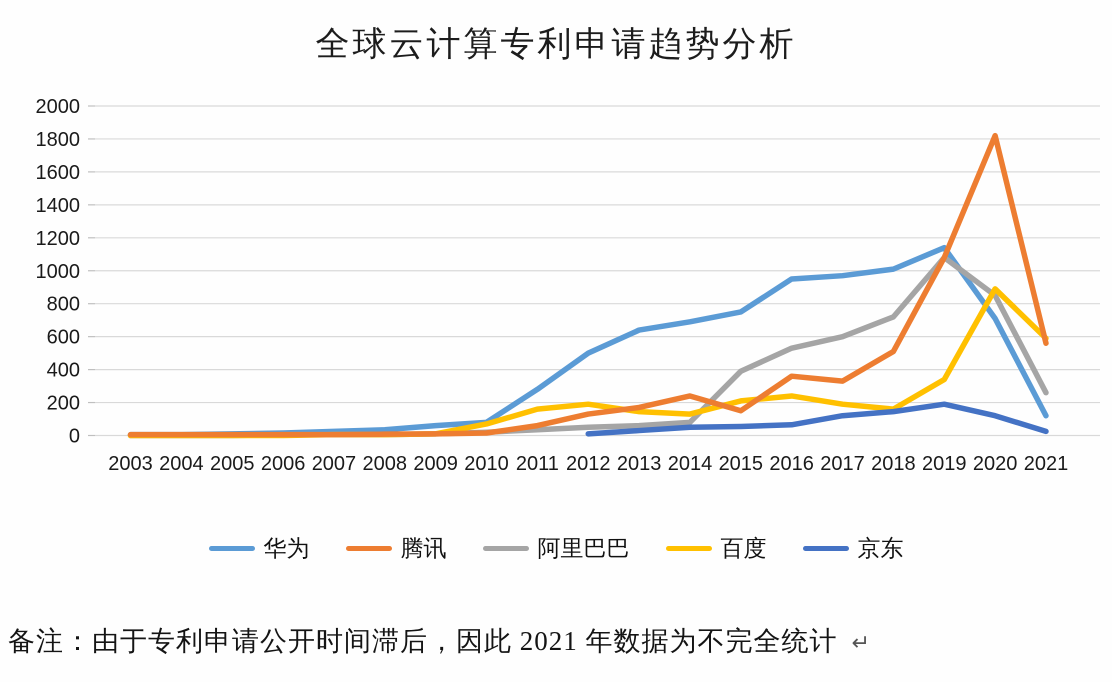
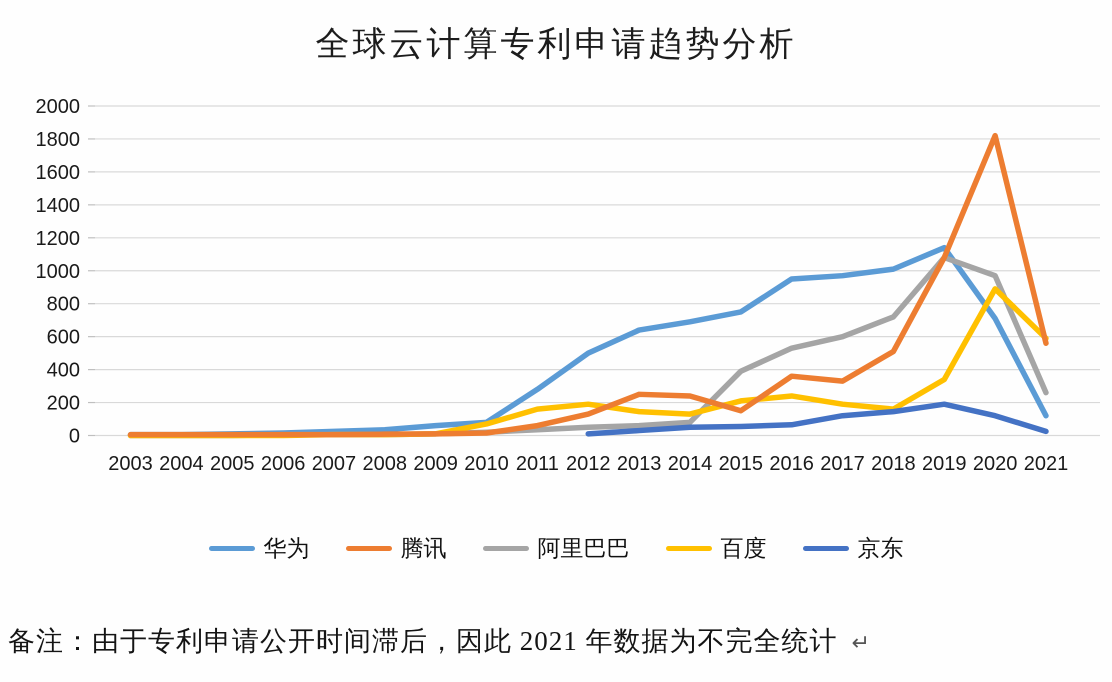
腾讯/2013: 170 -> 250
阿里巴巴/2020: 850 -> 970
